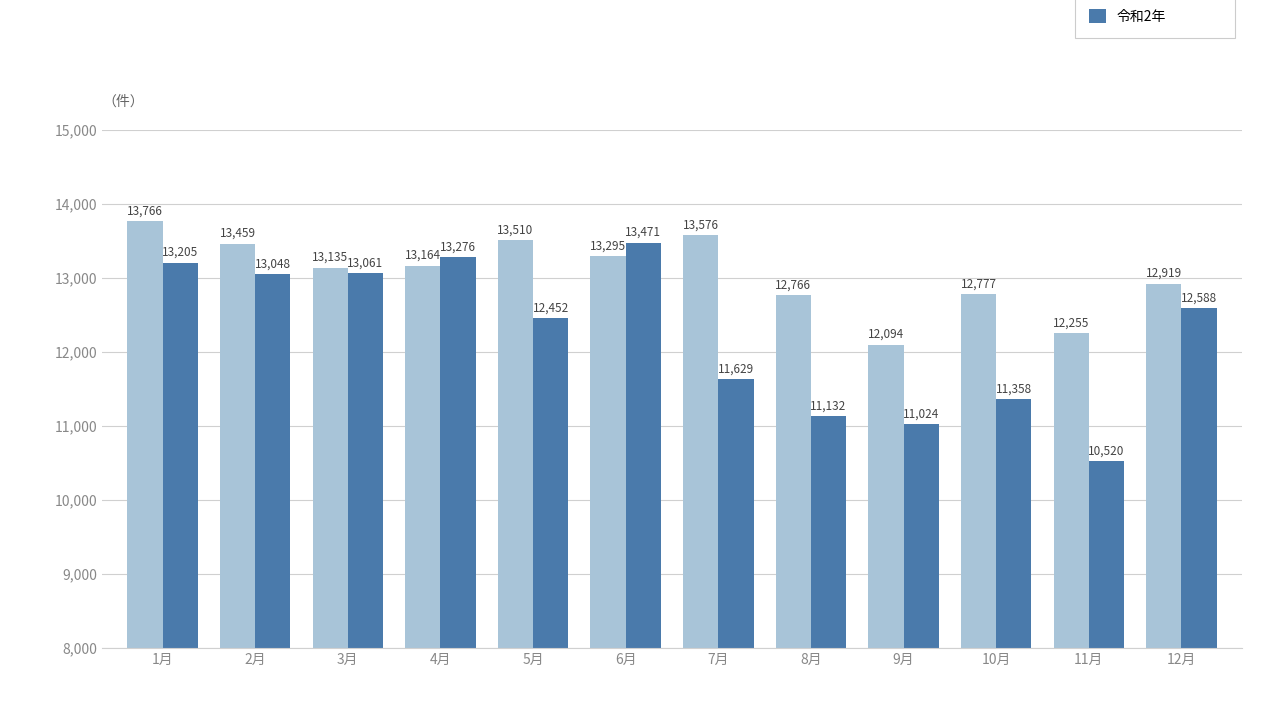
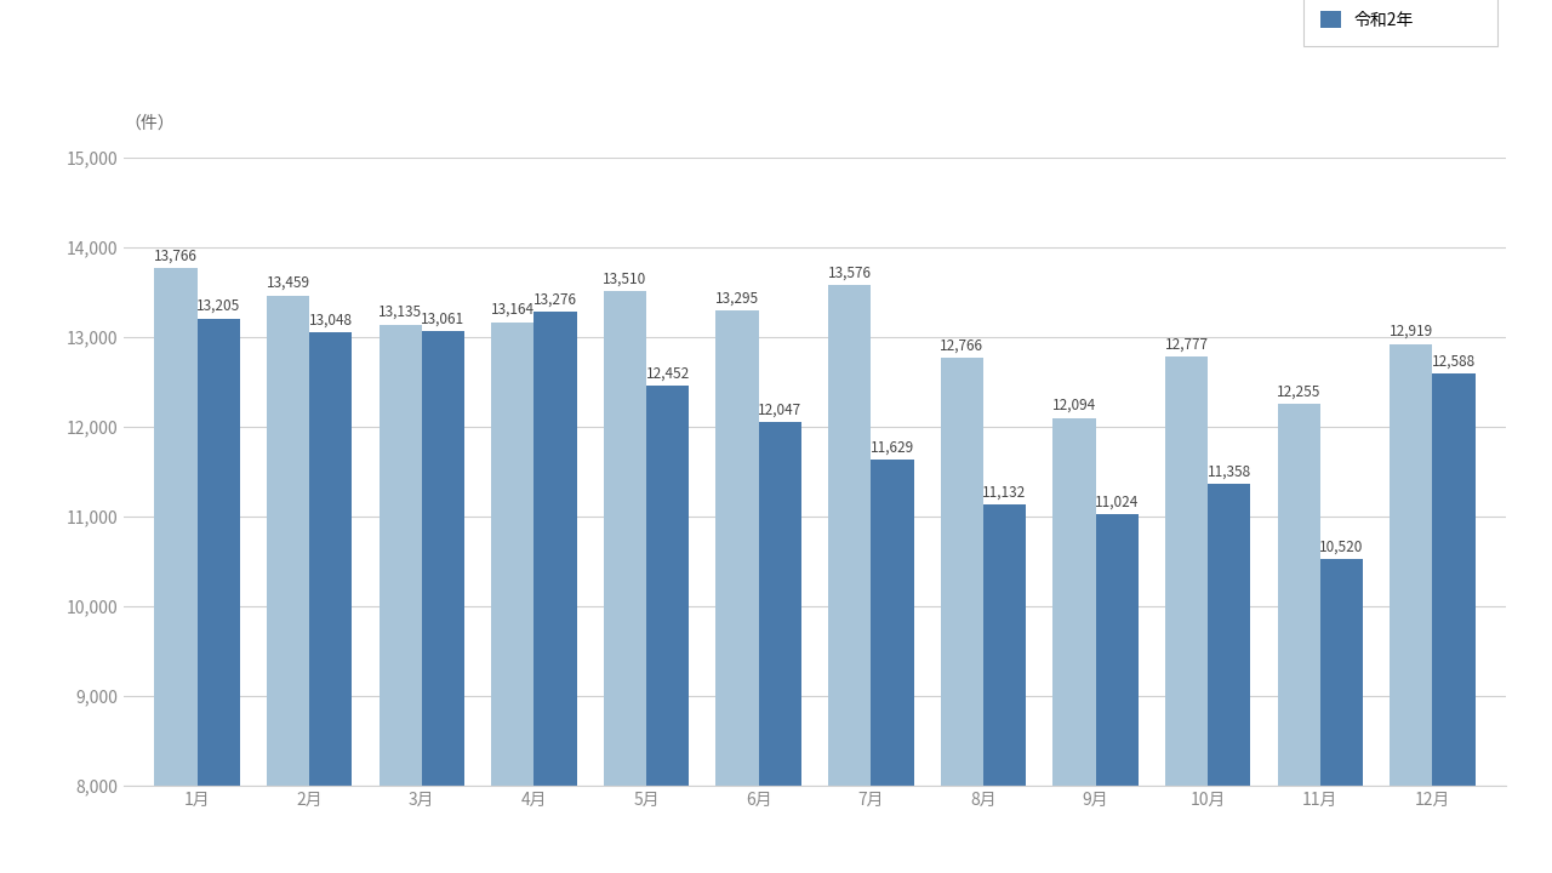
令和2年/6月: 13,471 -> 12,047
